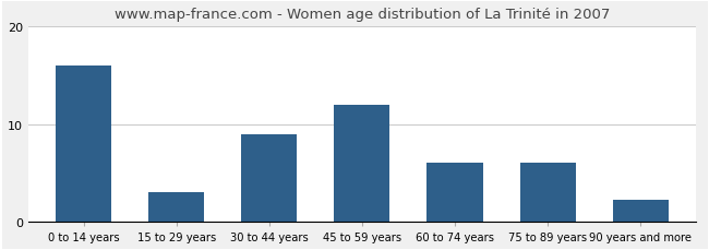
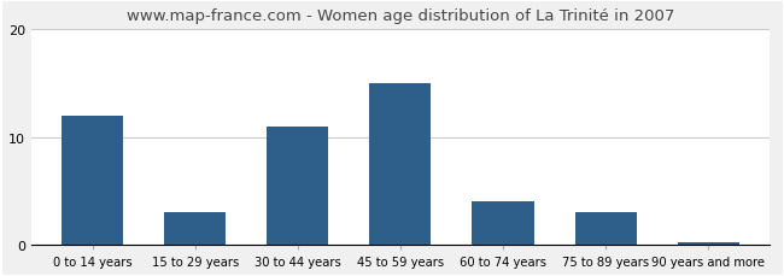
0 to 14 years: 16.0 -> 12.0
30 to 44 years: 9.0 -> 11.0
45 to 59 years: 12.0 -> 15.0
60 to 74 years: 6.0 -> 4.0
75 to 89 years: 6.0 -> 3.0
90 years and more: 2.2 -> 0.2
